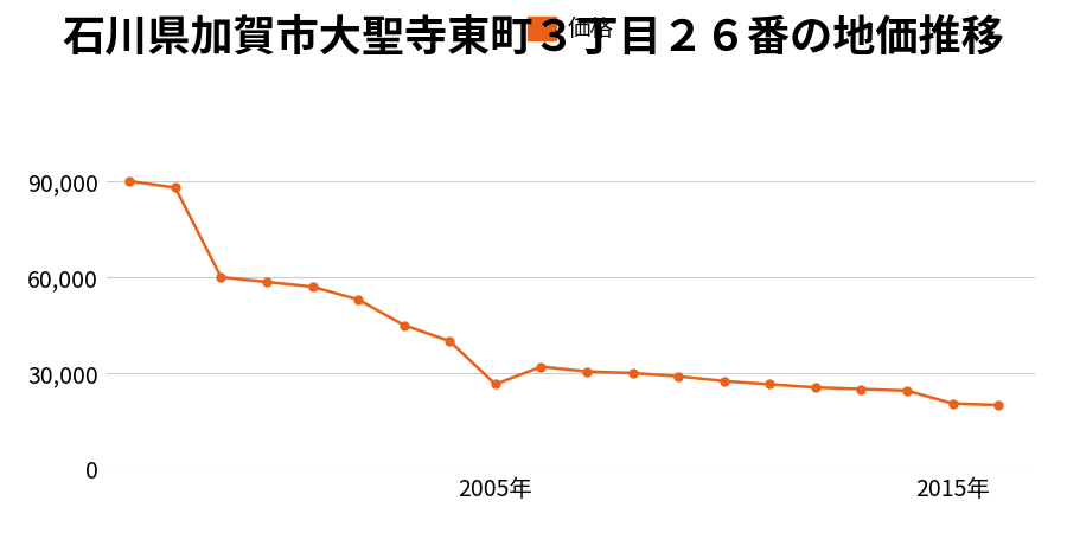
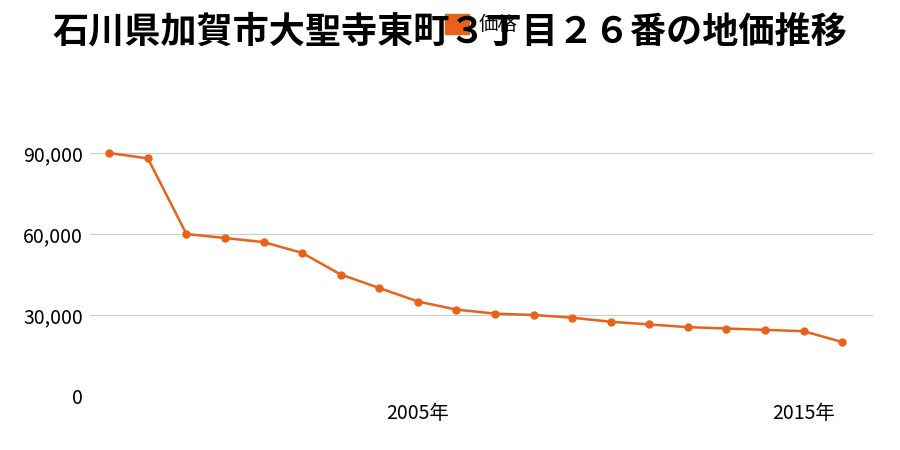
2005年: 26,500 -> 35,000
2015年: 20,500 -> 24,000
